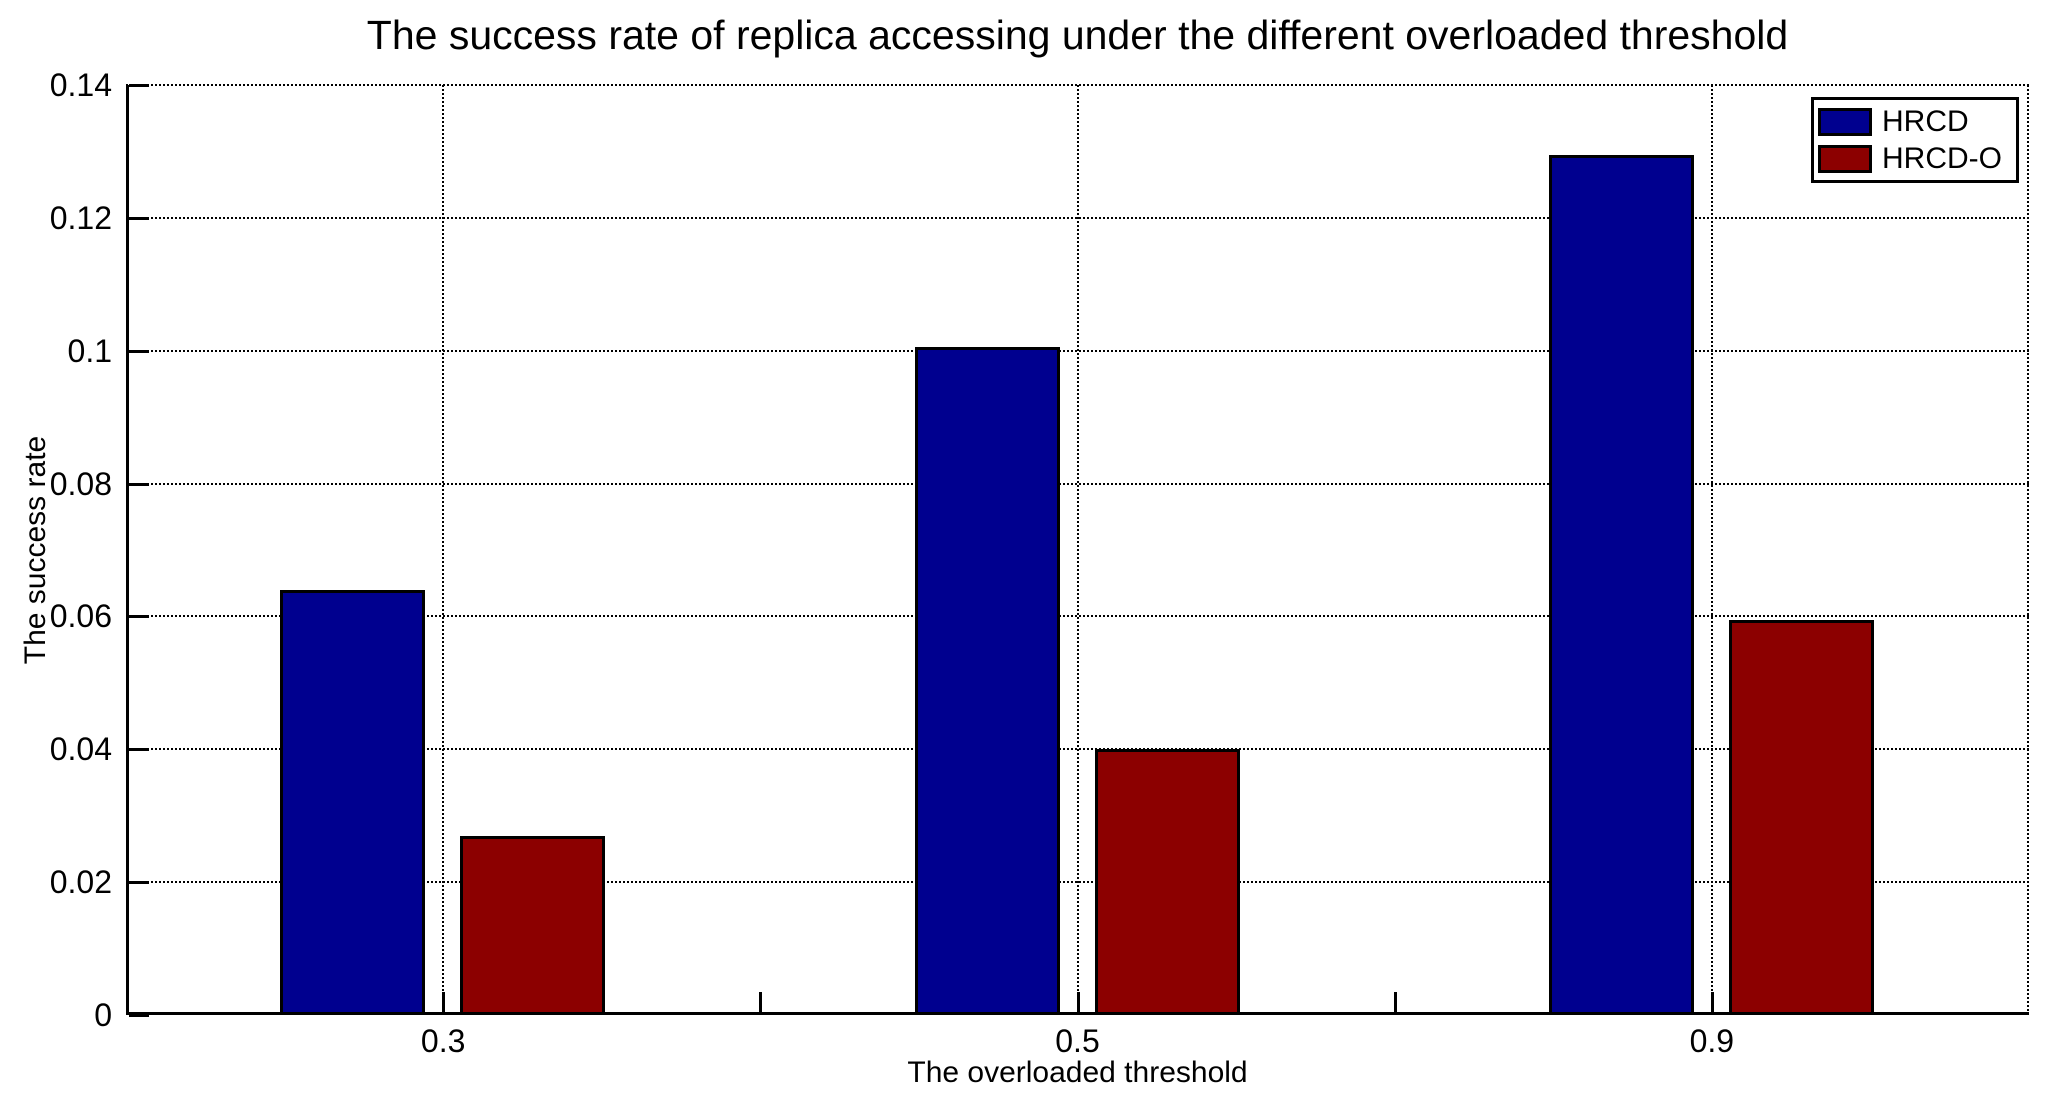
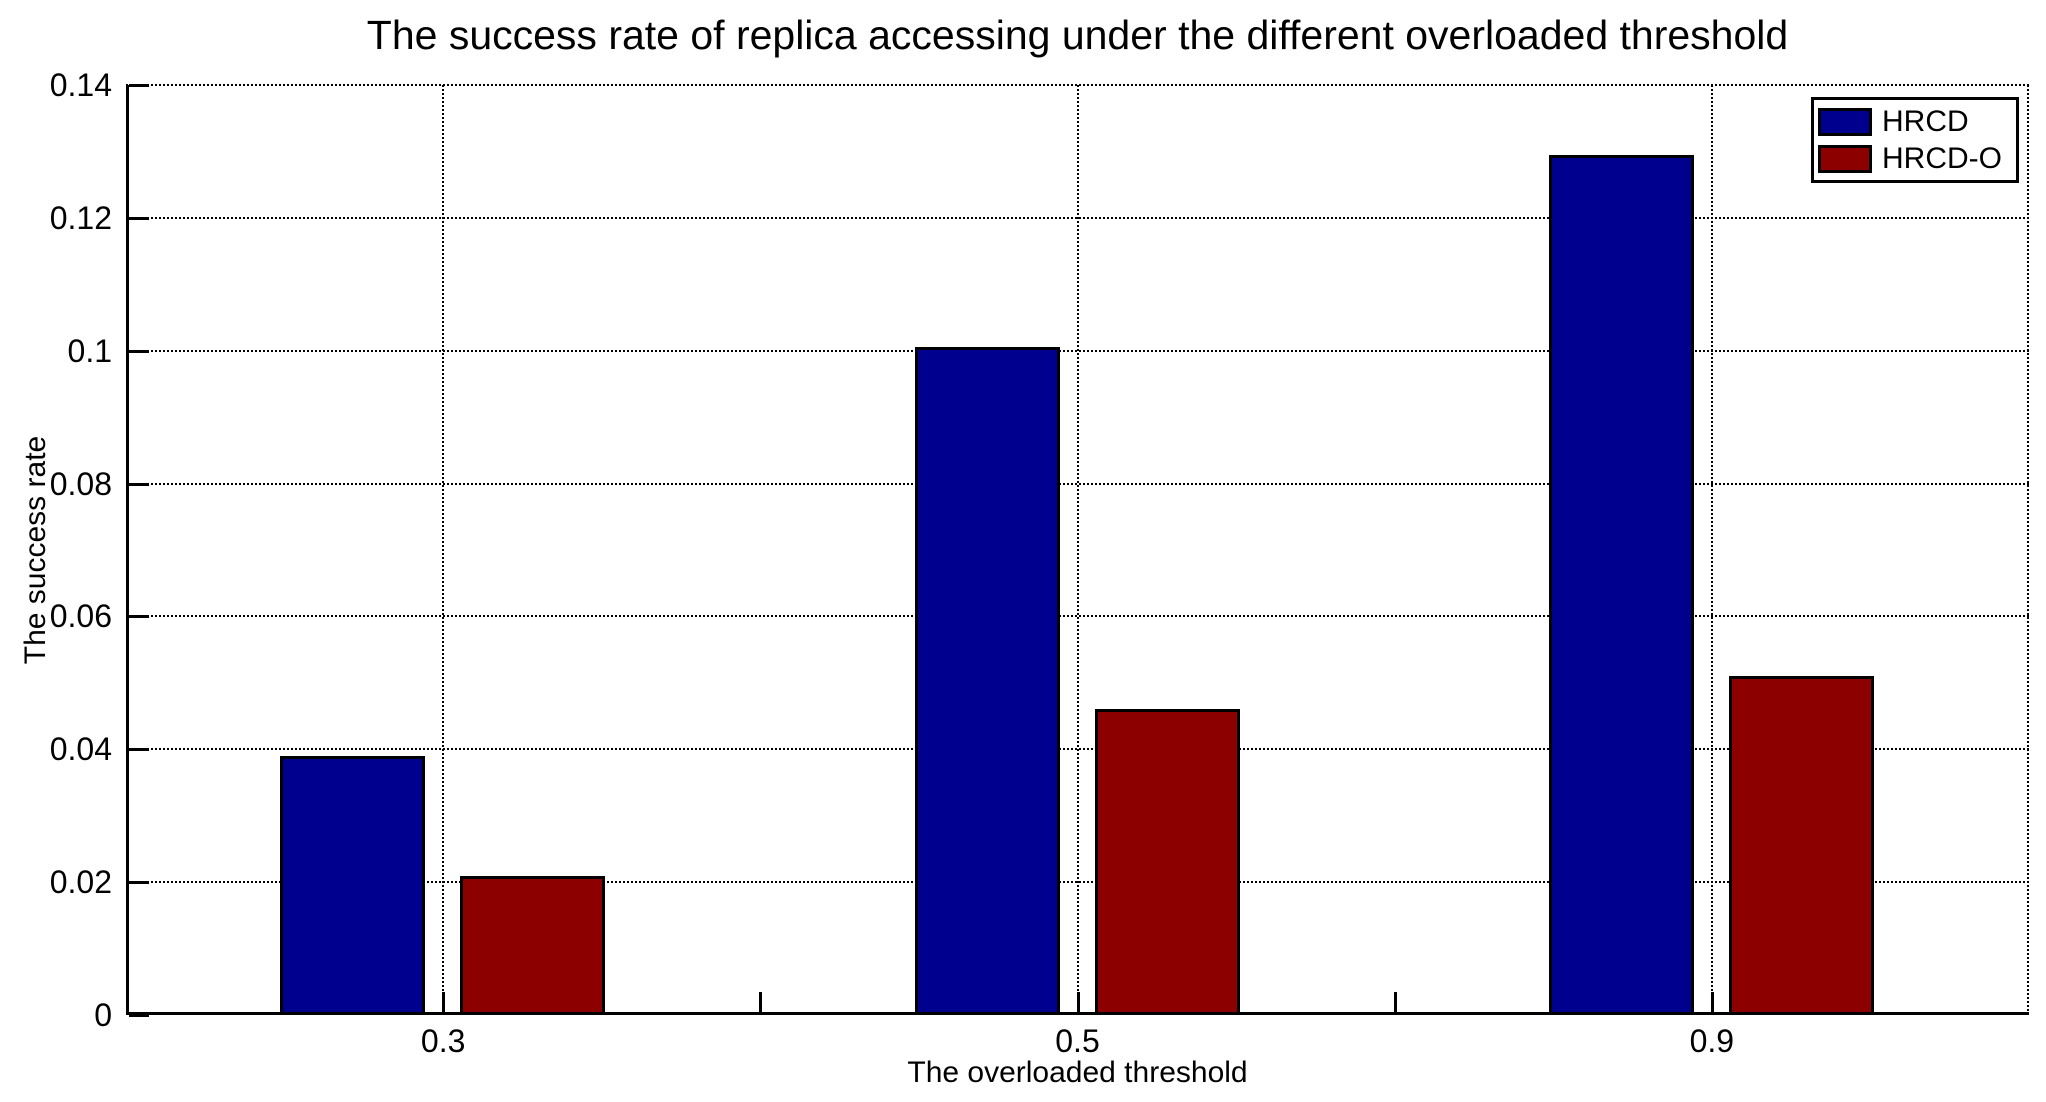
HRCD/0.3: 0.064 -> 0.039
HRCD-O/0.3: 0.027 -> 0.021
HRCD-O/0.5: 0.040 -> 0.046
HRCD-O/0.9: 0.059 -> 0.051
